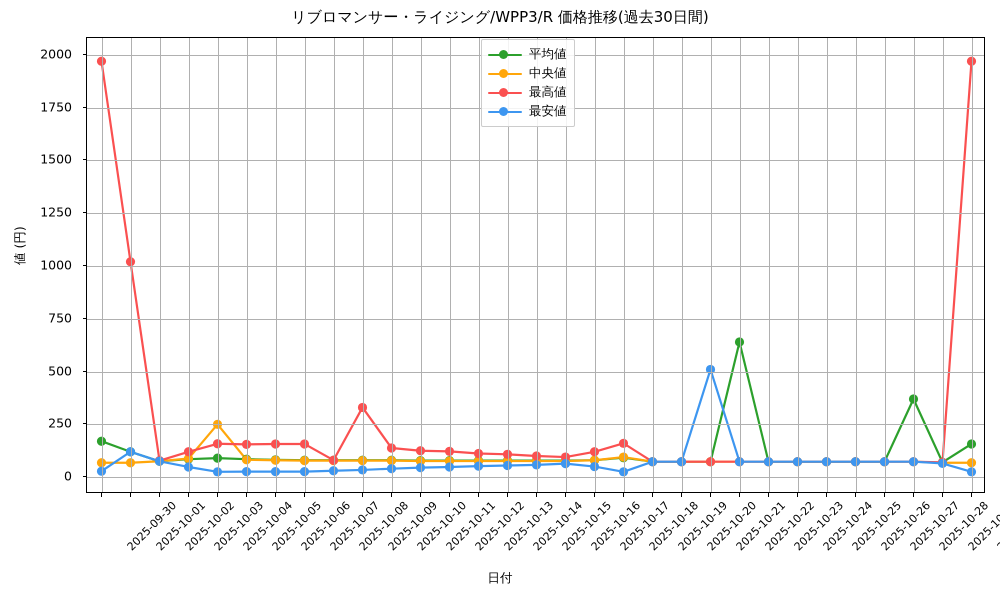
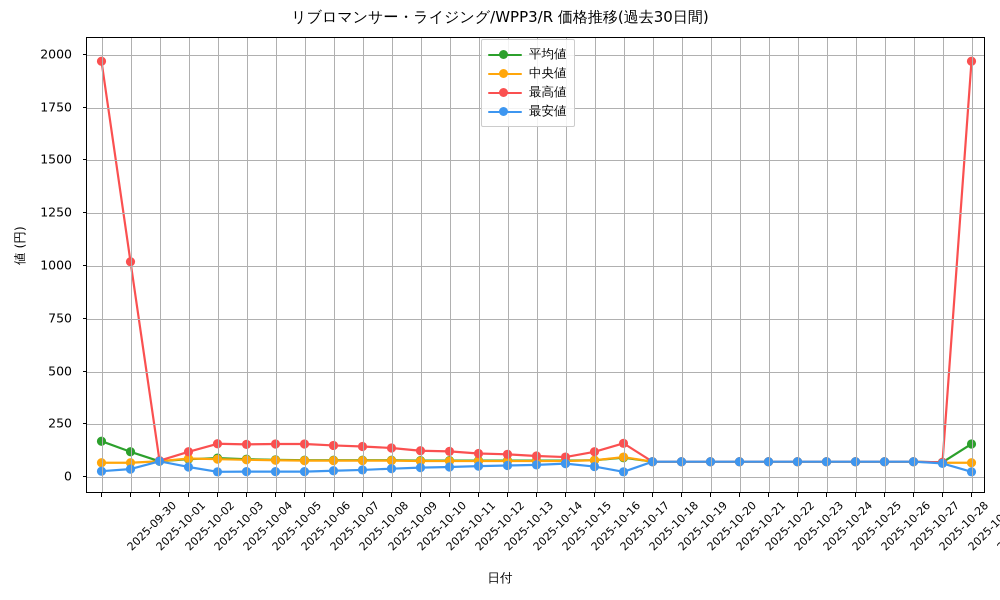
最安値/2025-10-01: 120 -> 40
中央値/2025-10-04: 250 -> 80
最高値/2025-10-08: 80 -> 150
最高値/2025-10-09: 330 -> 140
最安値/2025-10-21: 510 -> 70
平均値/2025-10-22: 640 -> 70
平均値/2025-10-28: 370 -> 70
